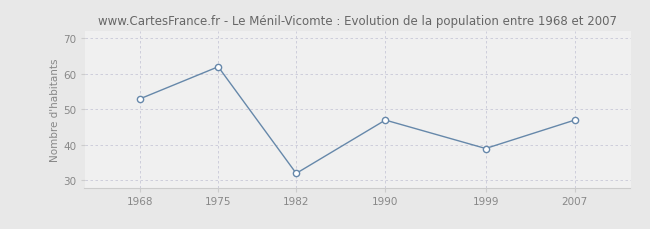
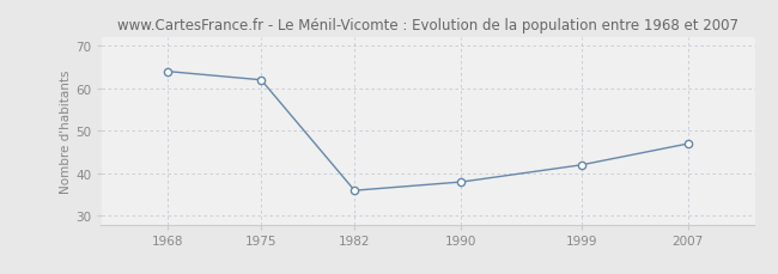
1968: 53 -> 64
1982: 32 -> 36
1990: 47 -> 38
1999: 39 -> 42
